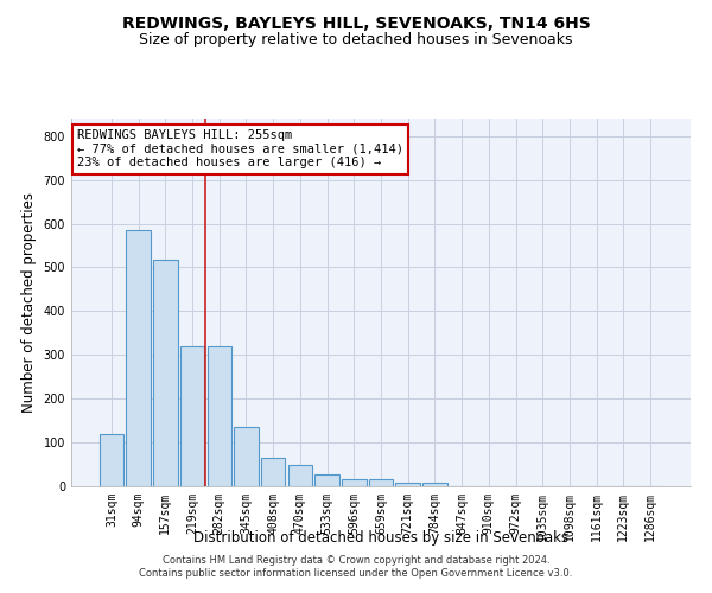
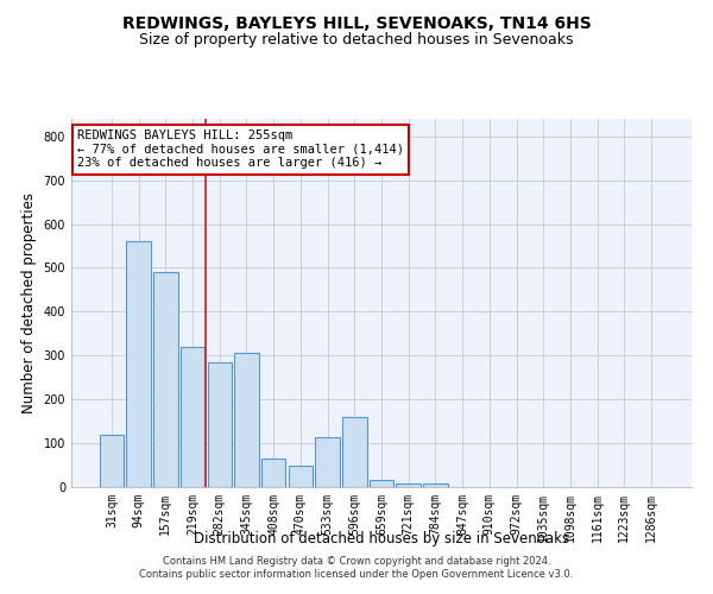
94sqm: 585 -> 560
157sqm: 517 -> 490
282sqm: 320 -> 285
345sqm: 135 -> 305
533sqm: 28 -> 115
596sqm: 17 -> 160
